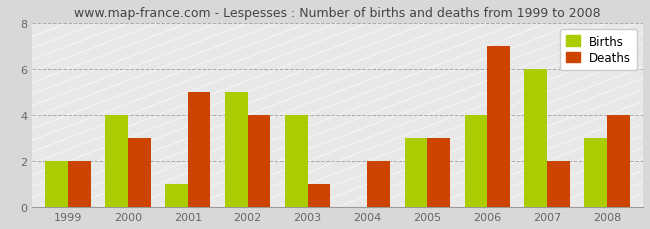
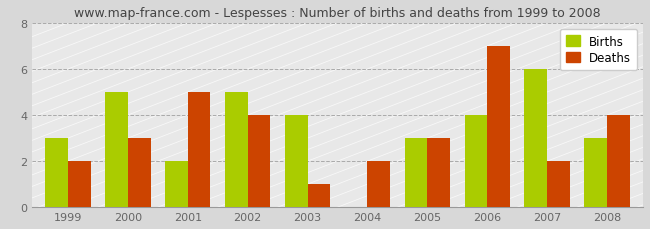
Births/1999: 2 -> 3
Births/2000: 4 -> 5
Births/2001: 1 -> 2
